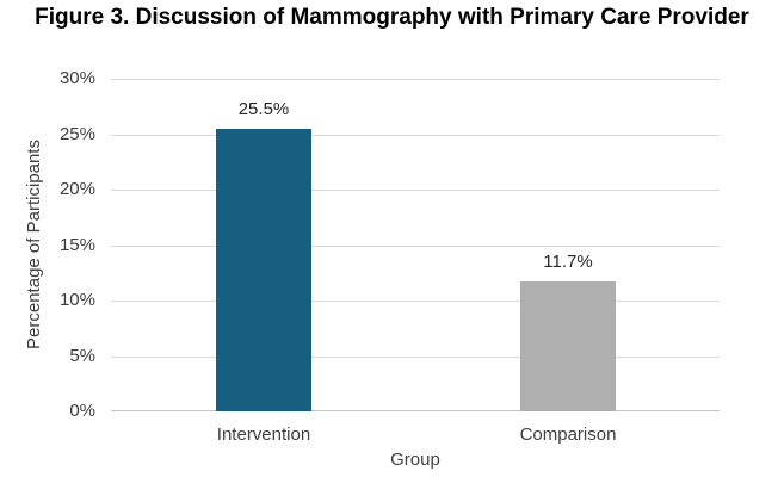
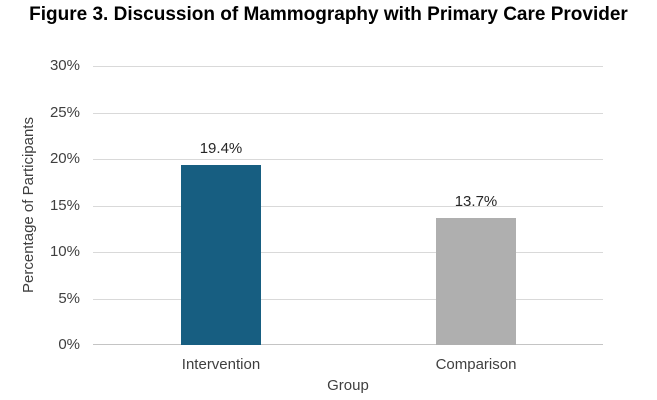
Intervention: 25.5% -> 19.4%
Comparison: 11.7% -> 13.7%
